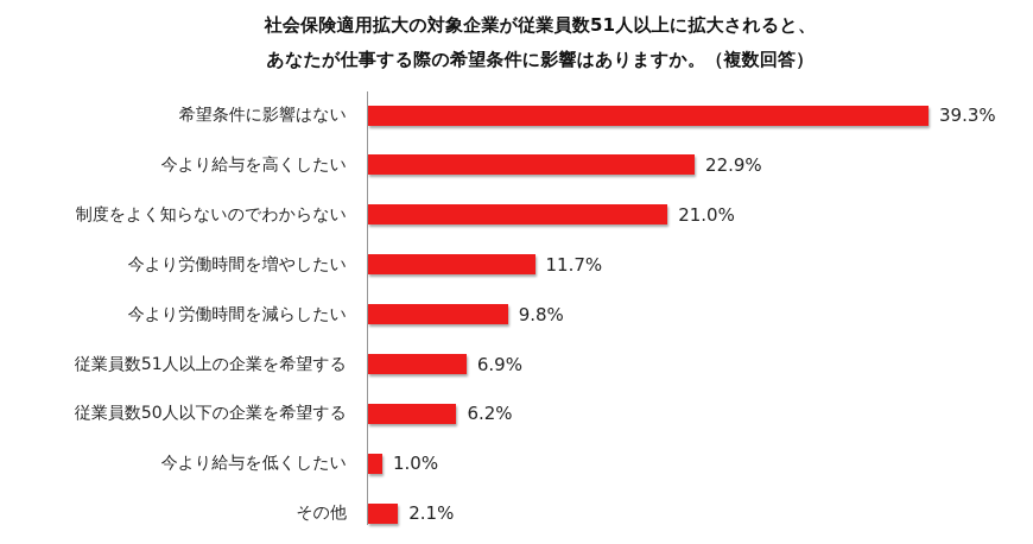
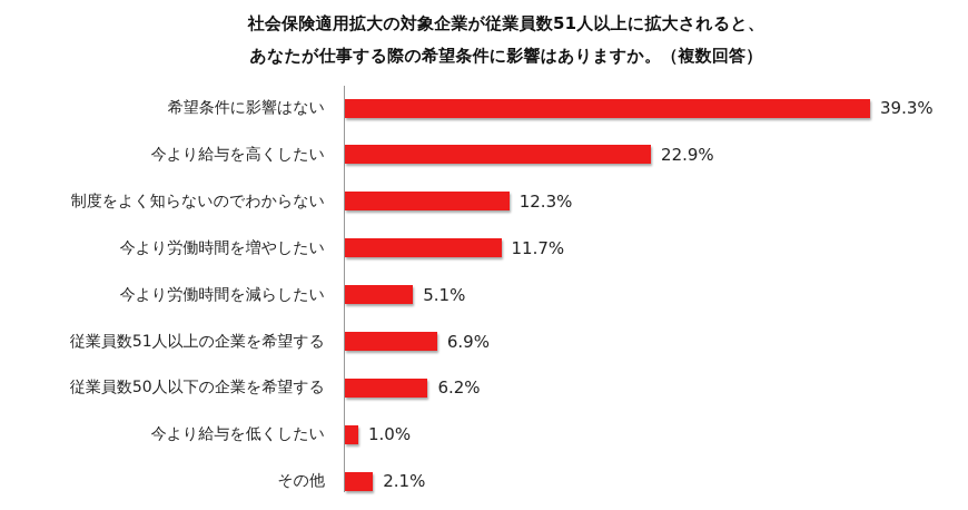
制度をよく知らないのでわからない: 21.0% -> 12.3%
今より労働時間を減らしたい: 9.8% -> 5.1%
